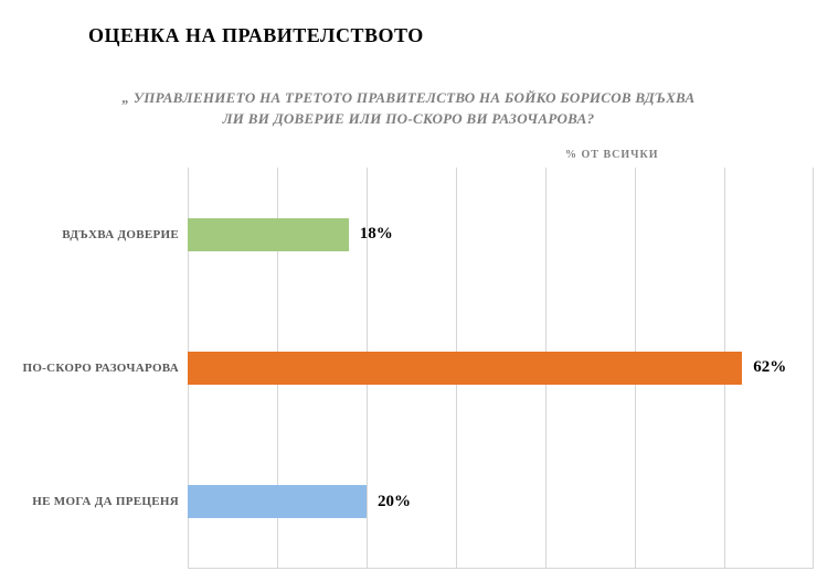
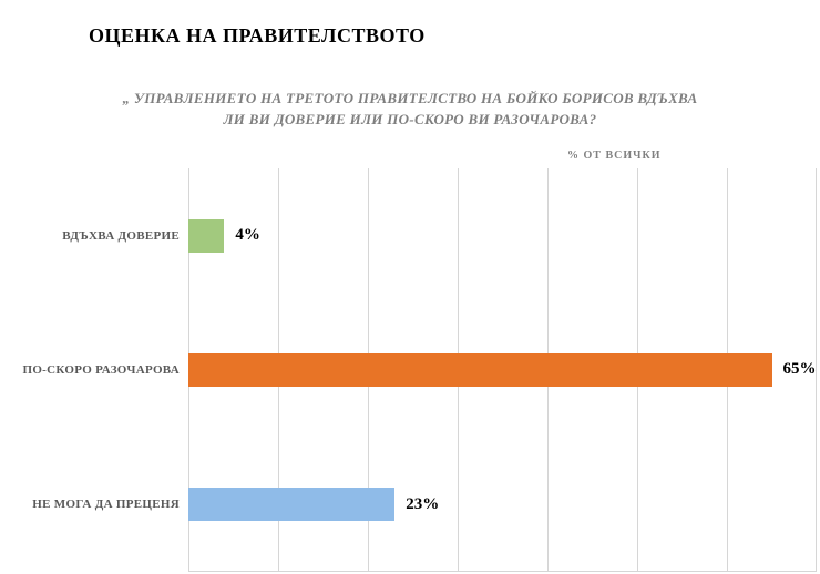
ВДЪХВА ДОВЕРИЕ: 18% -> 4%
ПО-СКОРО РАЗОЧАРОВА: 62% -> 65%
НЕ МОГА ДА ПРЕЦЕНЯ: 20% -> 23%
